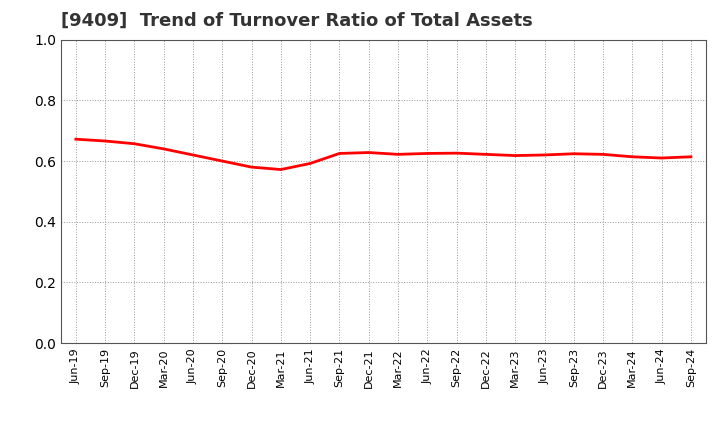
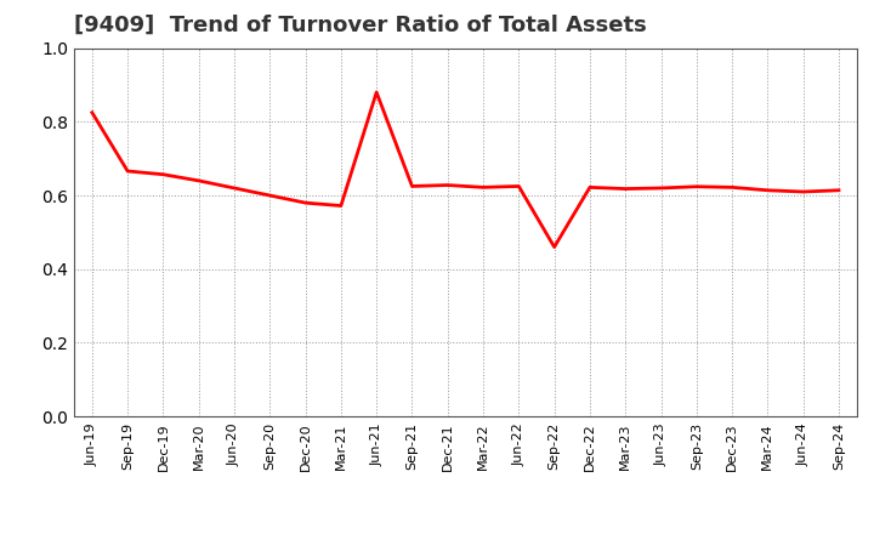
Jun-19: 0.672 -> 0.825
Jun-21: 0.592 -> 0.880
Sep-22: 0.626 -> 0.460
